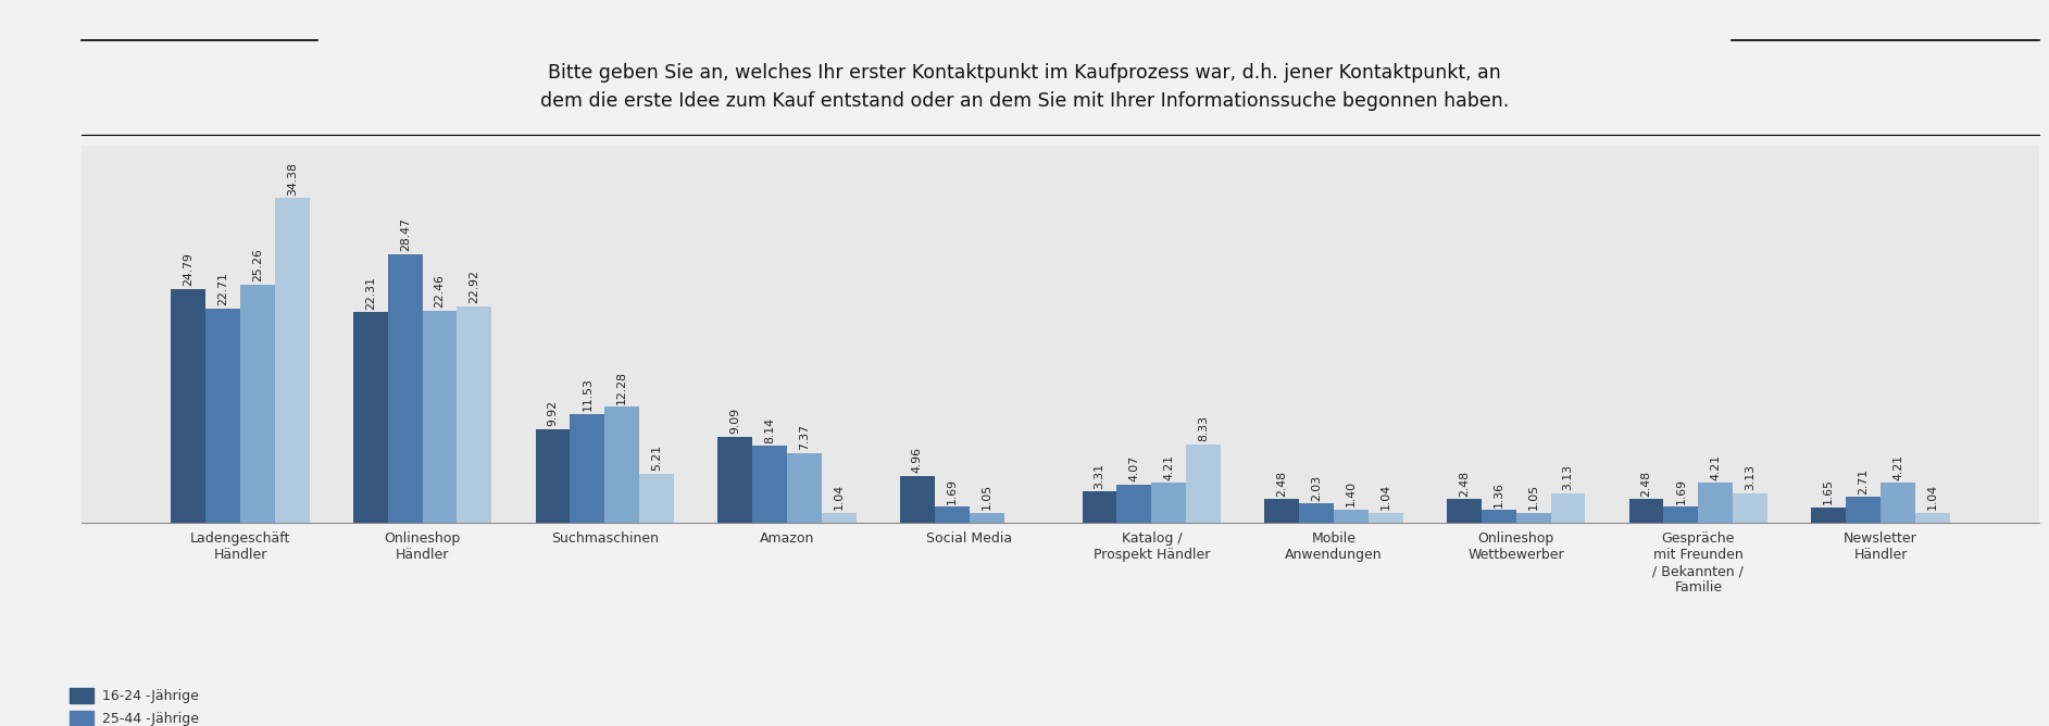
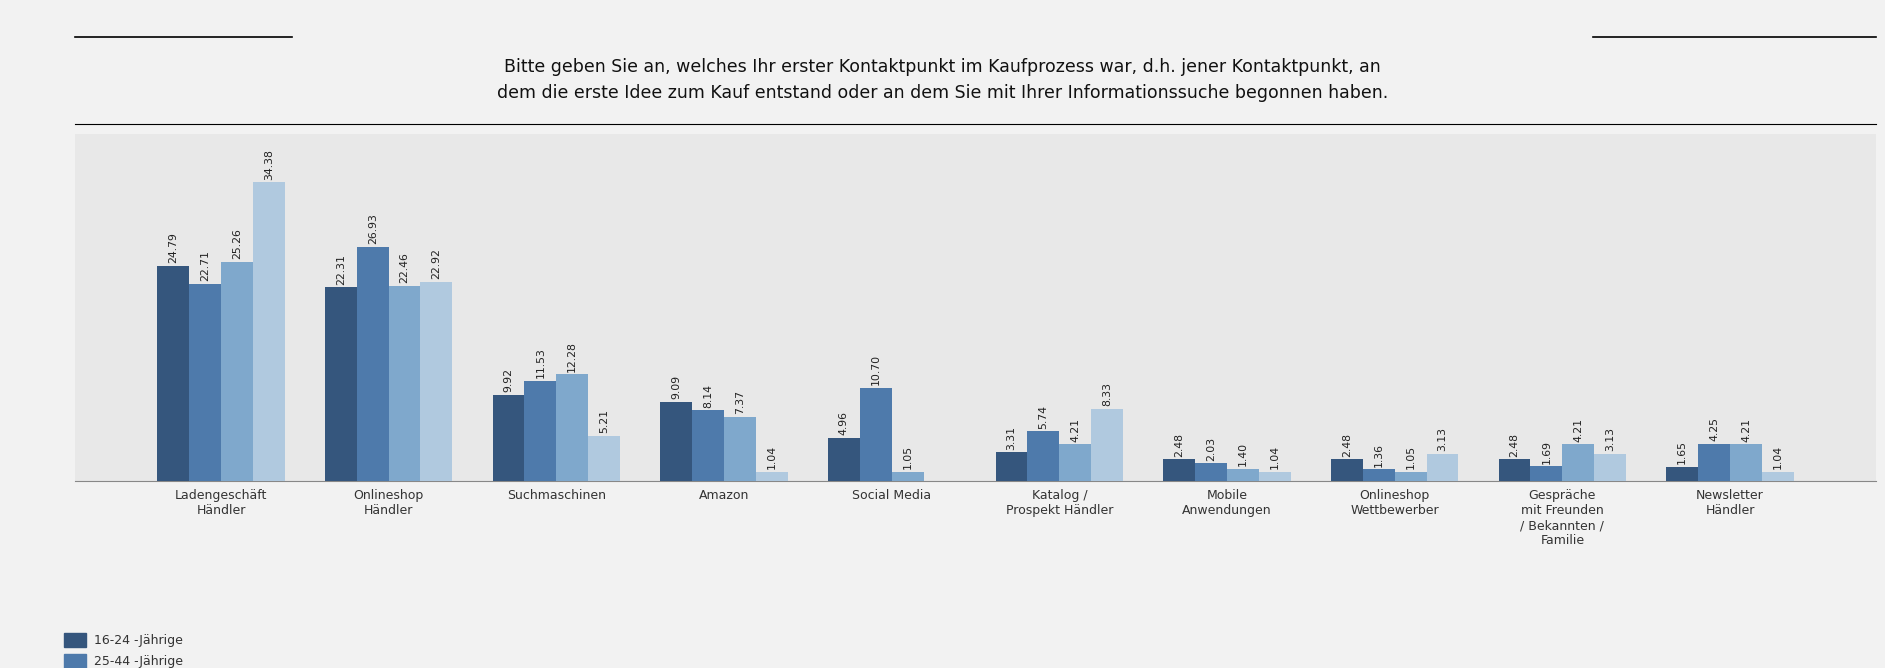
25-44 -Jährige/Onlineshop Händler: 28.47 -> 26.93
25-44 -Jährige/Social Media: 1.69 -> 10.70
25-44 -Jährige/Katalog / Prospekt Händler: 4.07 -> 5.74
25-44 -Jährige/Newsletter Händler: 2.71 -> 4.25
